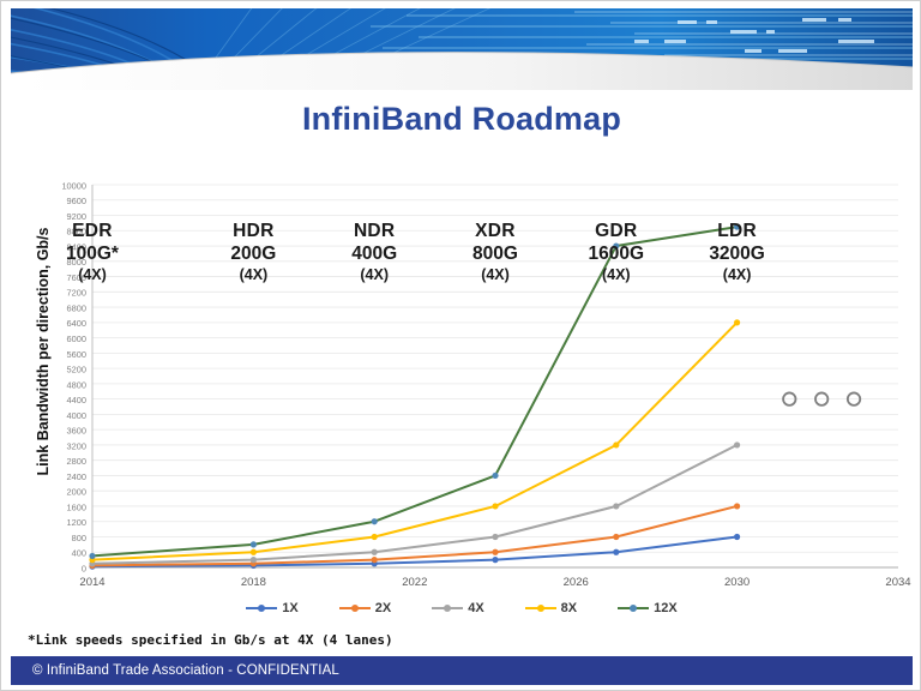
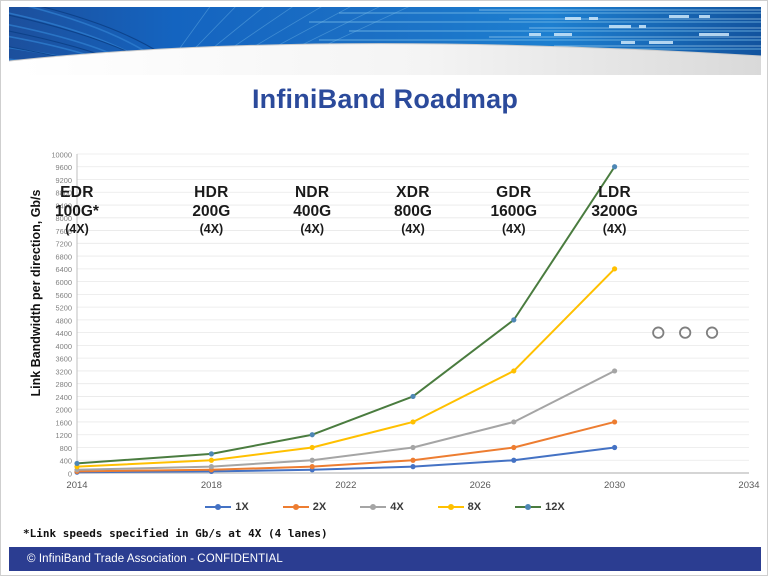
12X/GDR 1600G (4X): 8400 -> 4800
12X/LDR 3200G (4X): 8900 -> 9600
